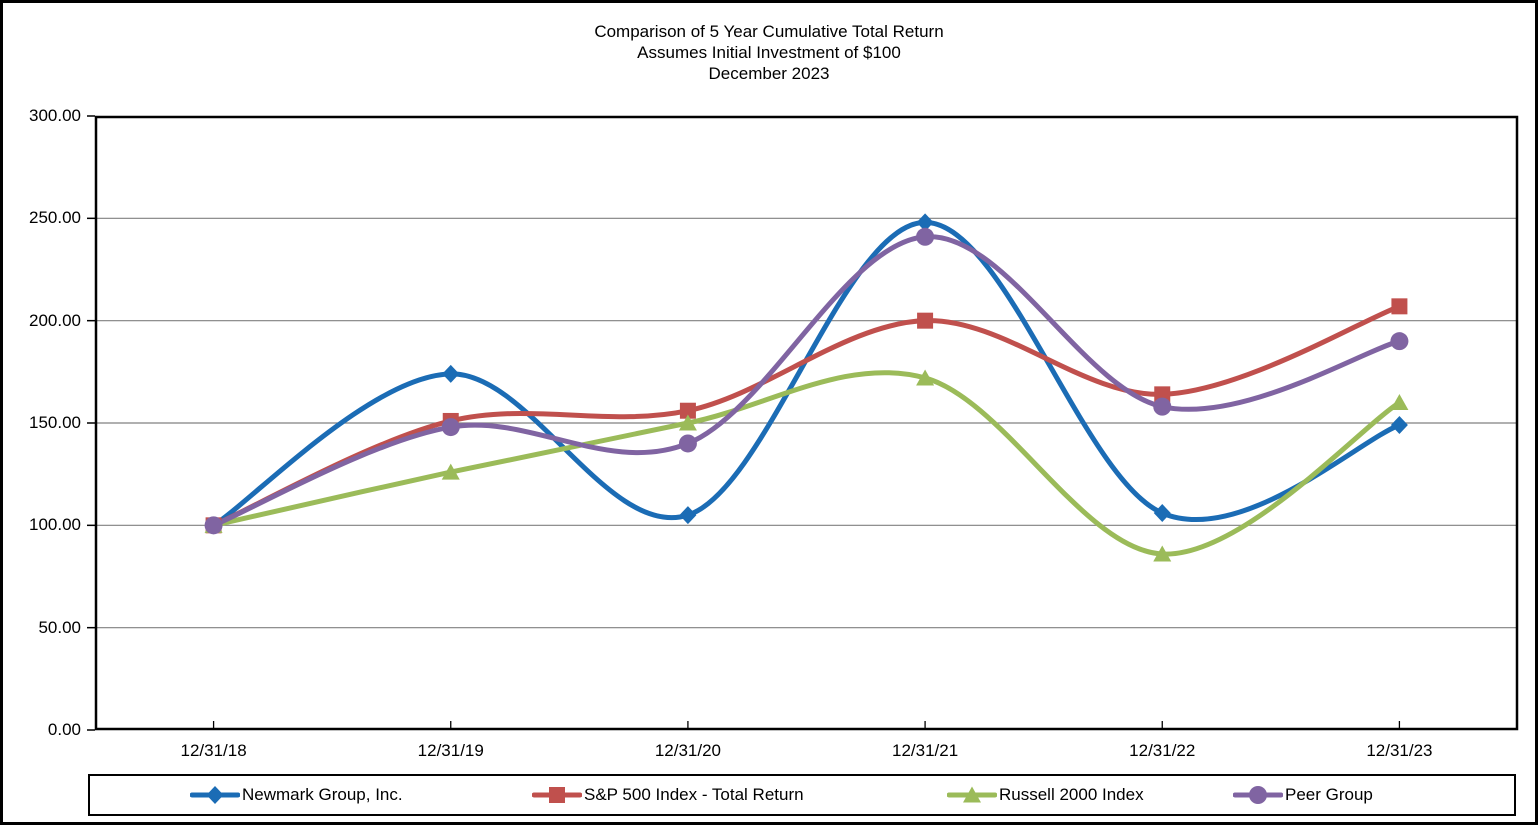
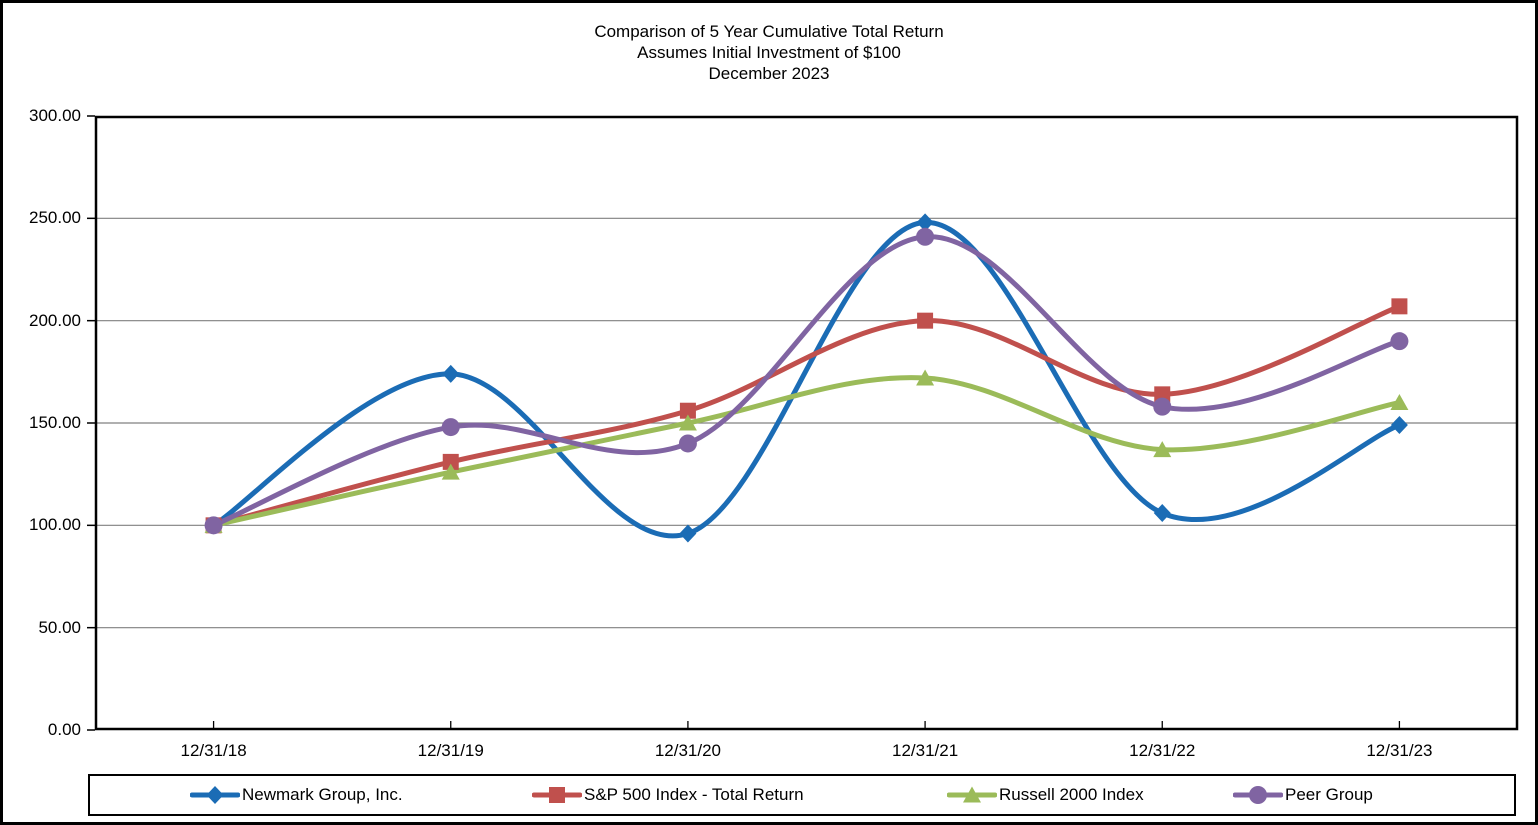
S&P 500 Index - Total Return/12/31/19: 151 -> 131
Newmark Group, Inc./12/31/20: 105 -> 96
Russell 2000 Index/12/31/22: 86 -> 137
